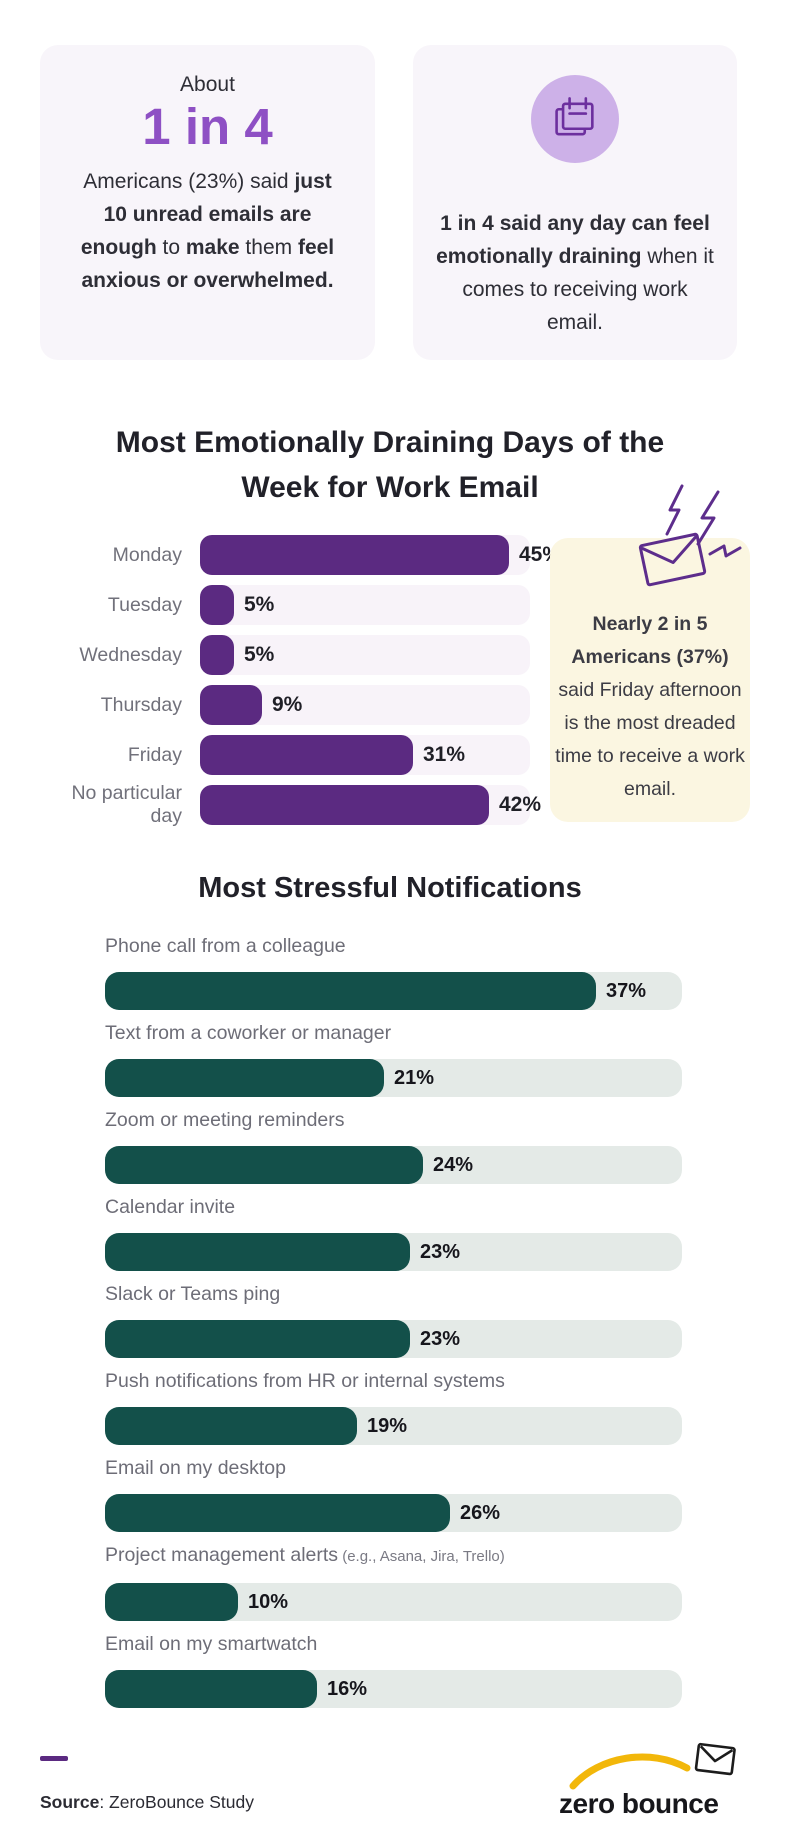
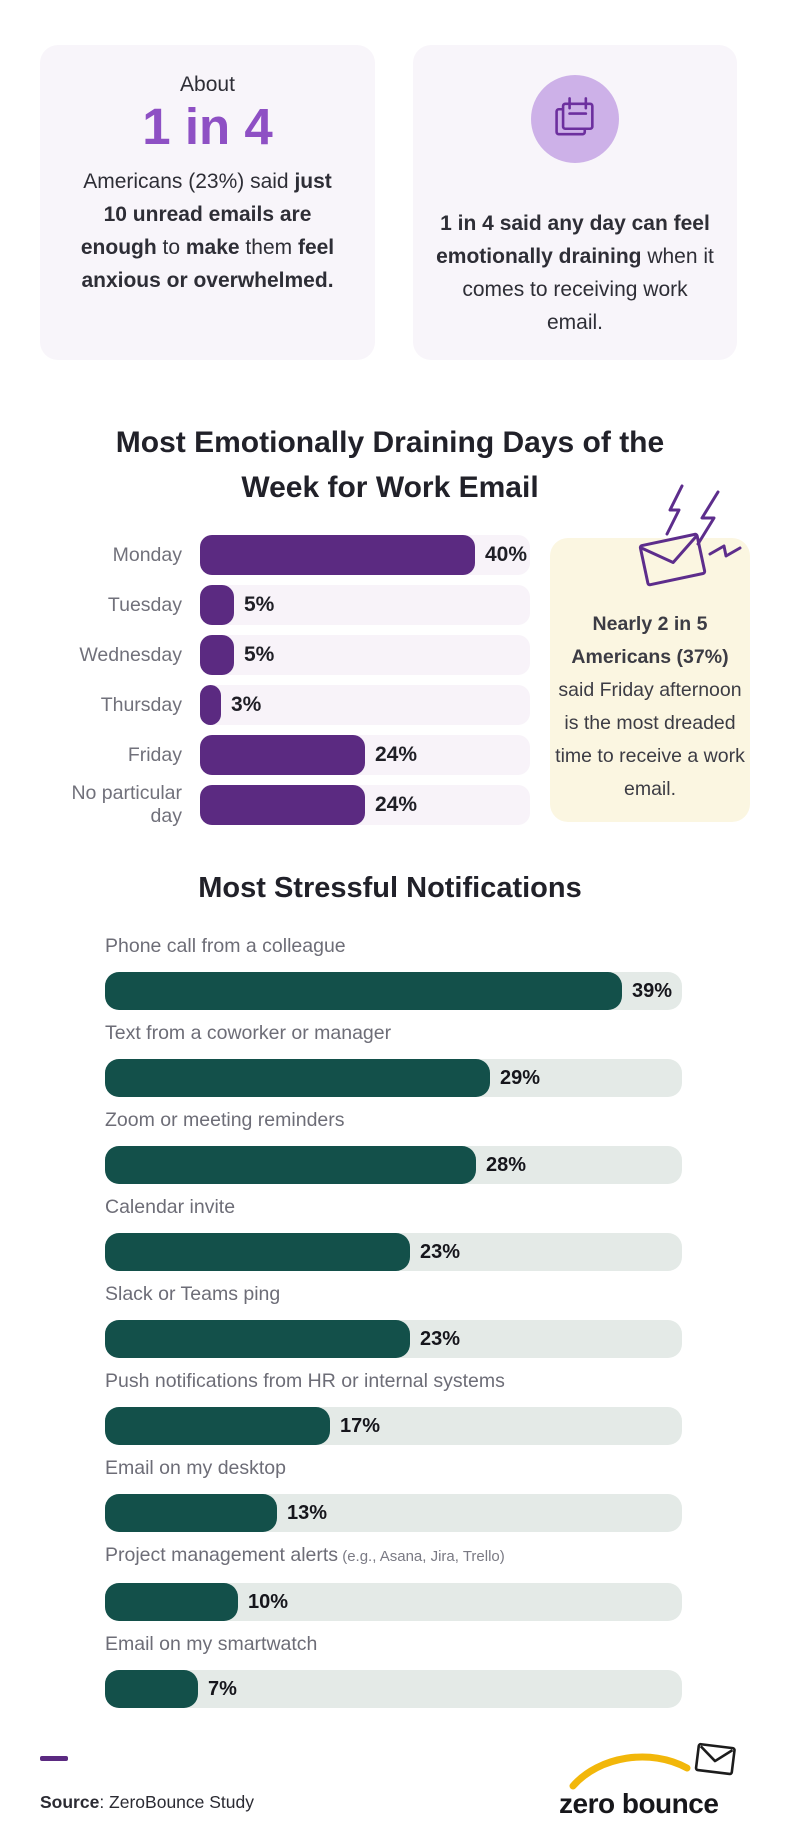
Most Emotionally Draining Days of the Week for Work Email/Monday: 45% -> 40%
Most Emotionally Draining Days of the Week for Work Email/Thursday: 9% -> 3%
Most Emotionally Draining Days of the Week for Work Email/Friday: 31% -> 24%
Most Emotionally Draining Days of the Week for Work Email/No particular day: 42% -> 24%
Most Stressful Notifications/Phone call from a colleague: 37% -> 39%
Most Stressful Notifications/Text from a coworker or manager: 21% -> 29%
Most Stressful Notifications/Zoom or meeting reminders: 24% -> 28%
Most Stressful Notifications/Push notifications from HR or internal systems: 19% -> 17%
Most Stressful Notifications/Email on my desktop: 26% -> 13%
Most Stressful Notifications/Email on my smartwatch: 16% -> 7%
